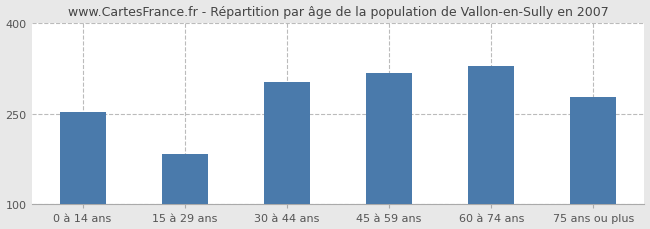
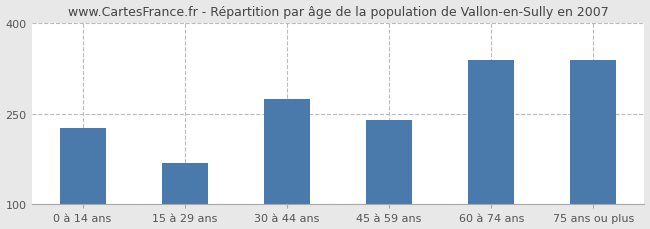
0 à 14 ans: 253 -> 226
15 à 29 ans: 183 -> 168
30 à 44 ans: 303 -> 274
45 à 59 ans: 318 -> 240
60 à 74 ans: 328 -> 338
75 ans ou plus: 278 -> 338
